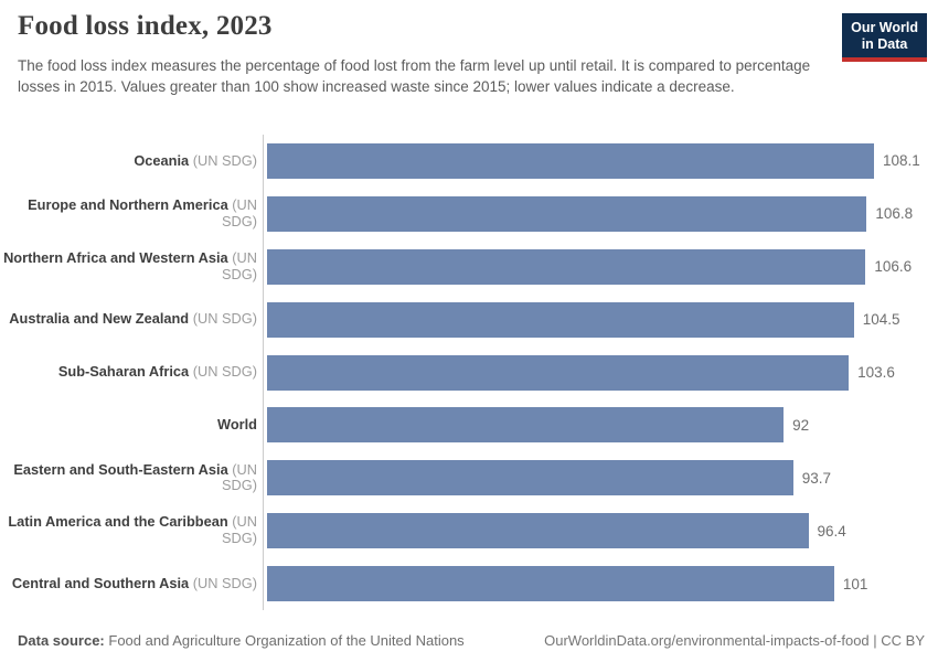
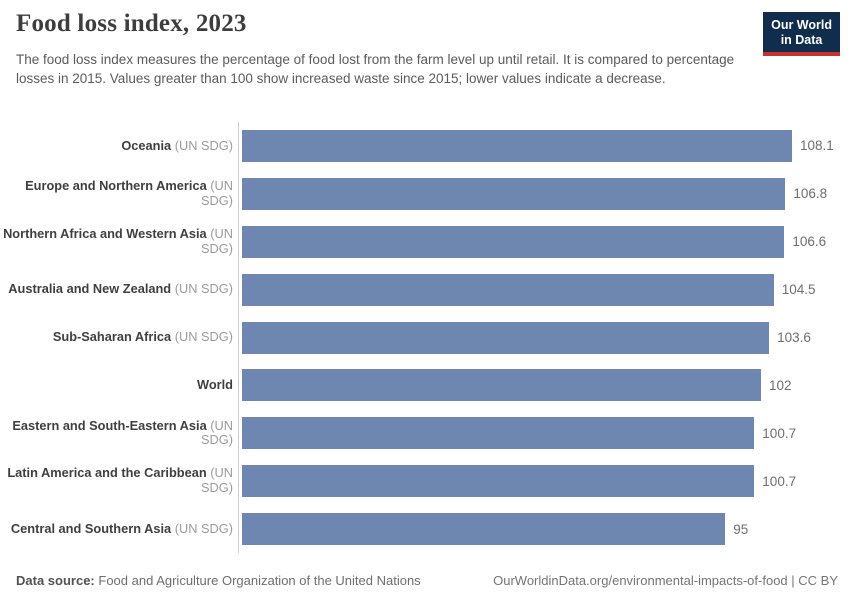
World: 92 -> 102
Eastern and South-Eastern Asia: 93.7 -> 100.7
Latin America and the Caribbean: 96.4 -> 100.7
Central and Southern Asia: 101 -> 95
